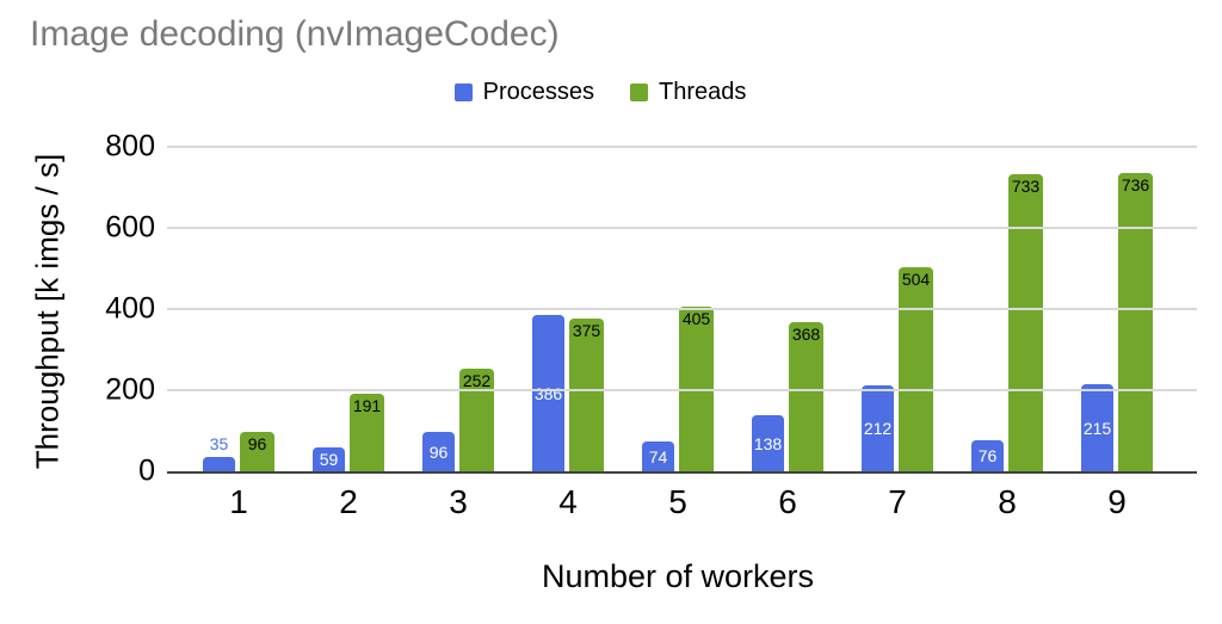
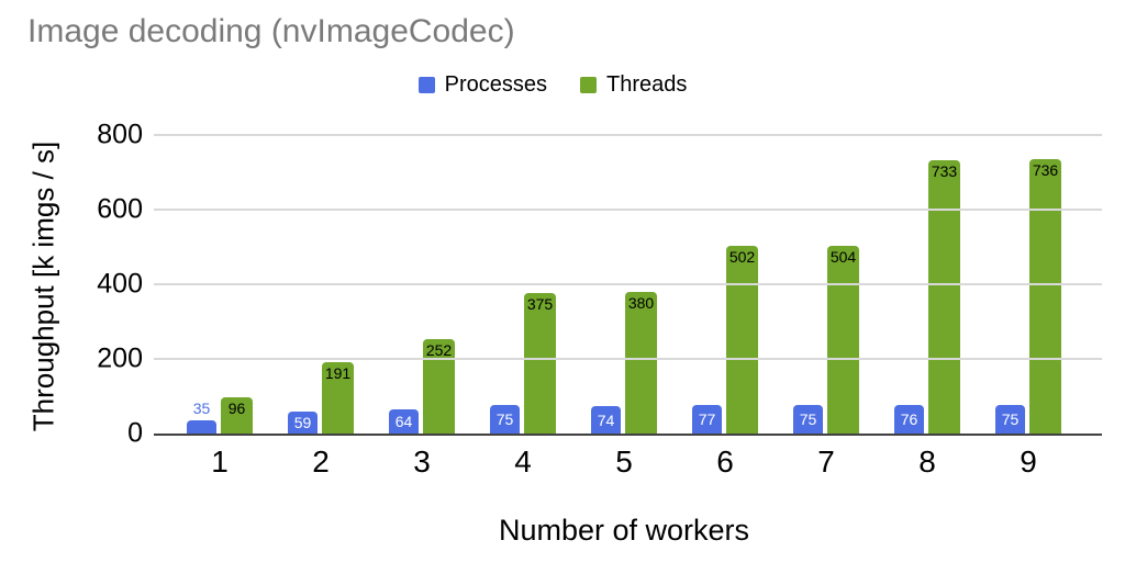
Processes/3: 96 -> 64
Processes/4: 386 -> 75
Threads/5: 405 -> 380
Processes/6: 138 -> 77
Threads/6: 368 -> 502
Processes/7: 212 -> 75
Processes/9: 215 -> 75
